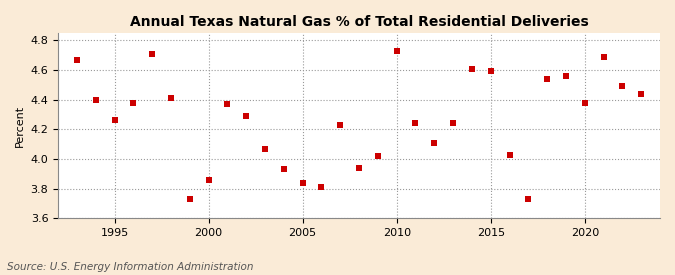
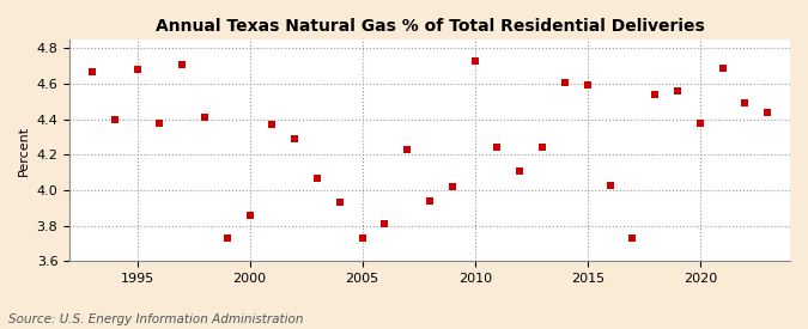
1995: 4.26 -> 4.68
2005: 3.84 -> 3.73
